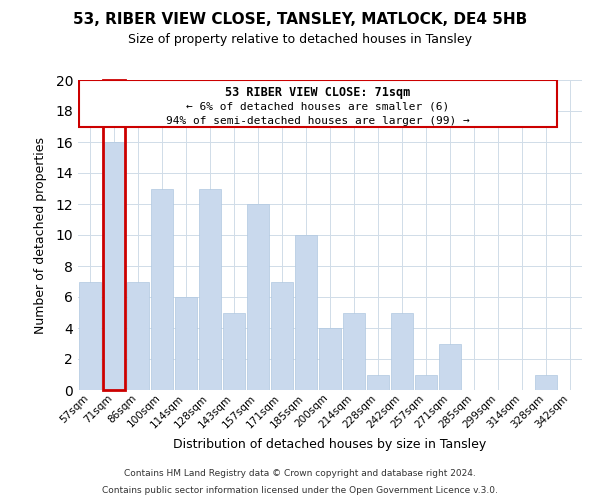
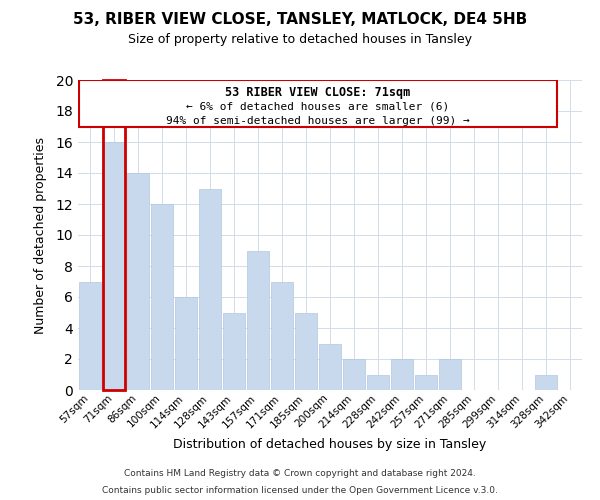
86sqm: 7 -> 14
100sqm: 13 -> 12
157sqm: 12 -> 9
185sqm: 10 -> 5
200sqm: 4 -> 3
214sqm: 5 -> 2
242sqm: 5 -> 2
271sqm: 3 -> 2
